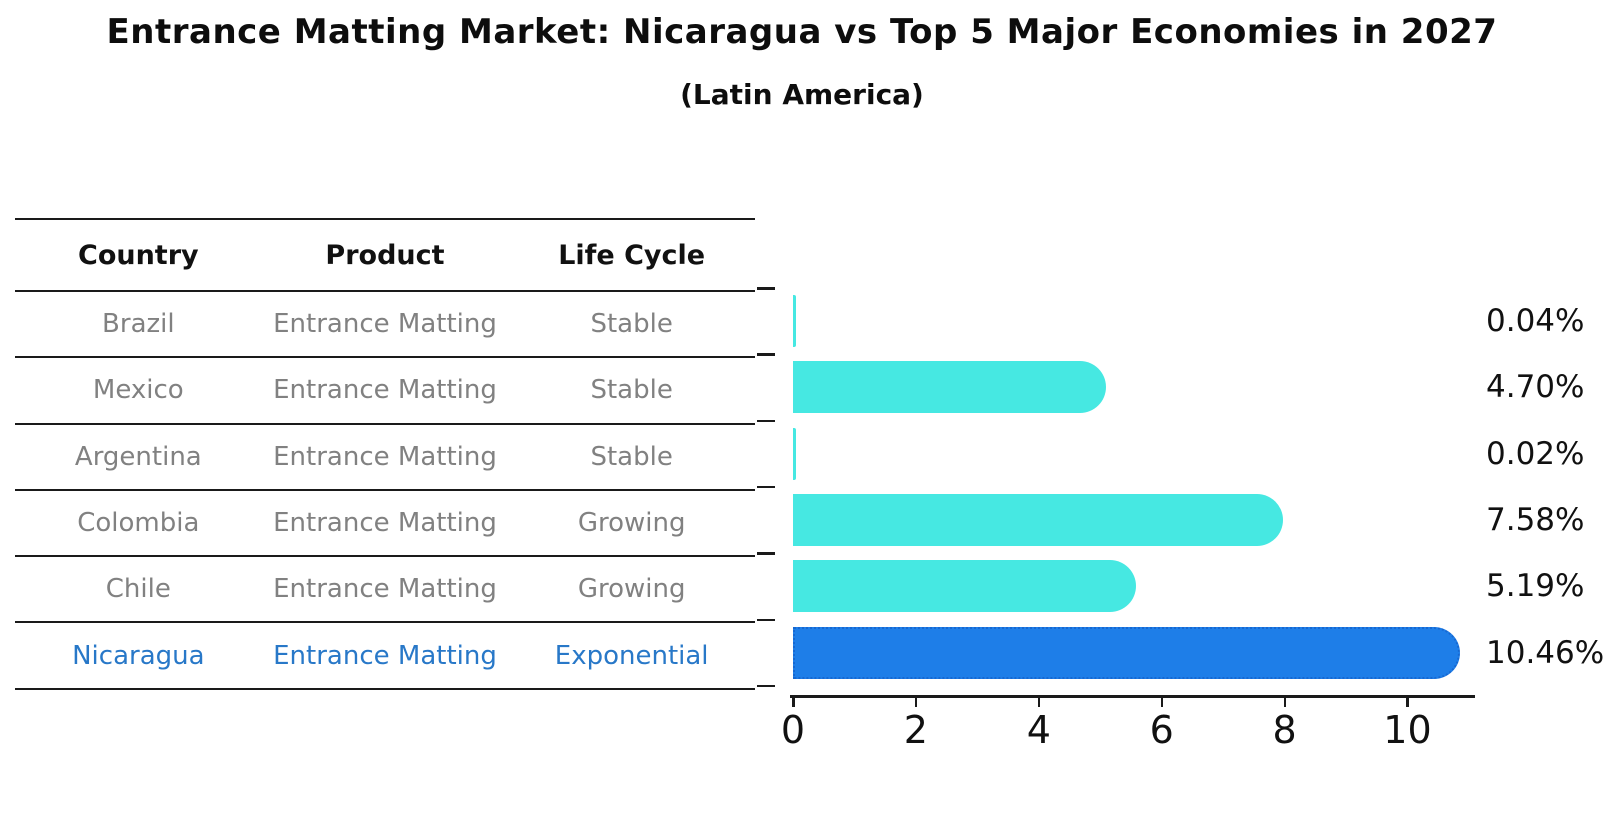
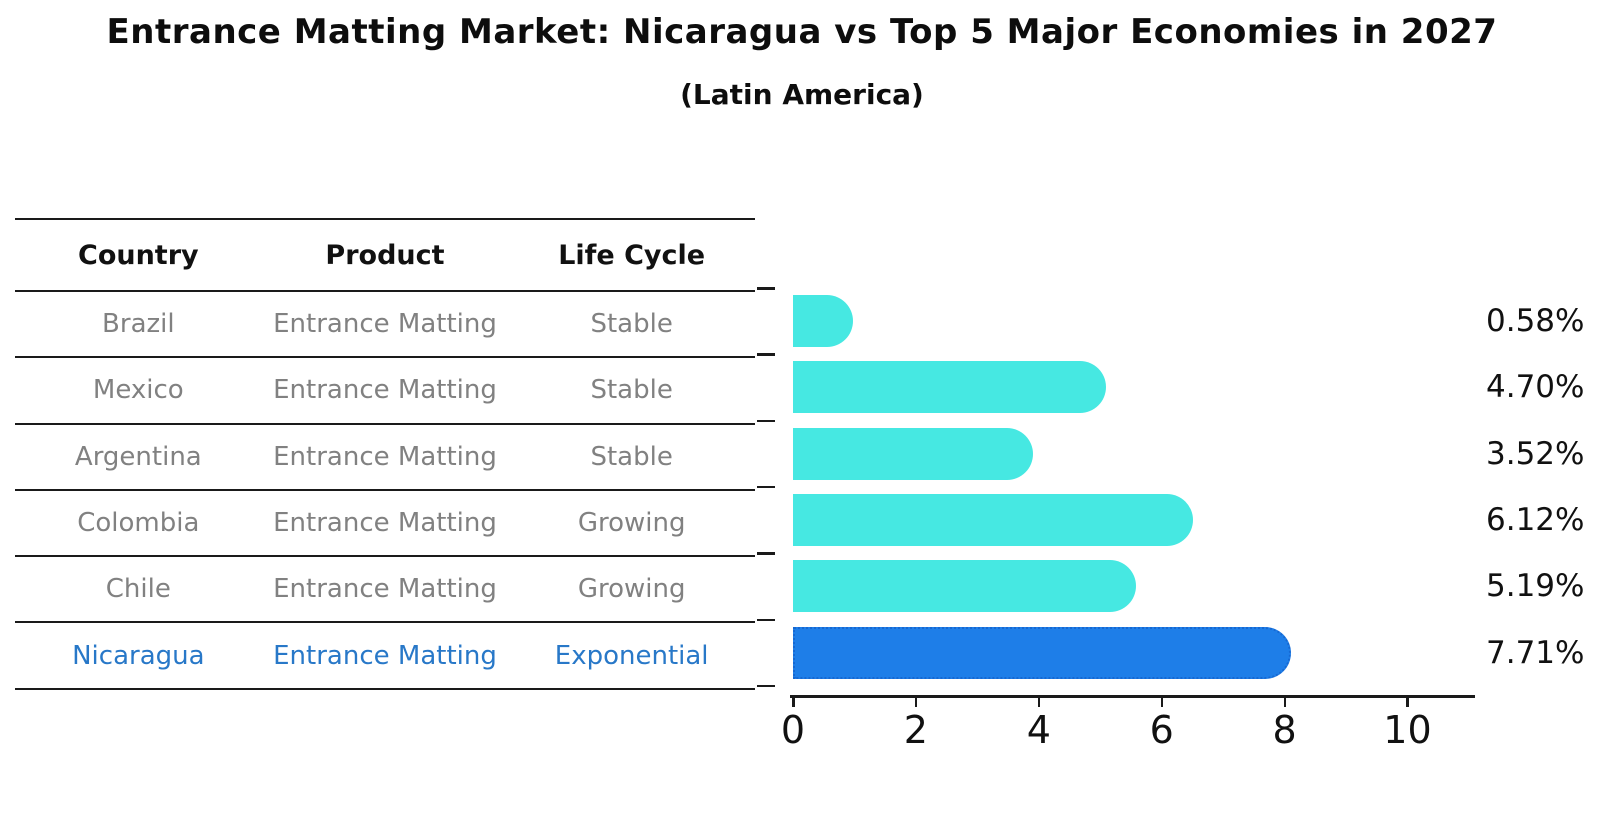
Brazil: 0.04% -> 0.58%
Argentina: 0.02% -> 3.52%
Colombia: 7.58% -> 6.12%
Nicaragua: 10.46% -> 7.71%
